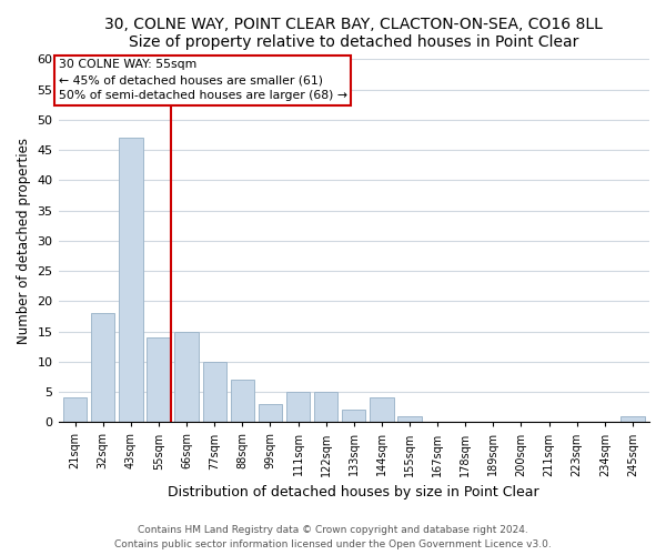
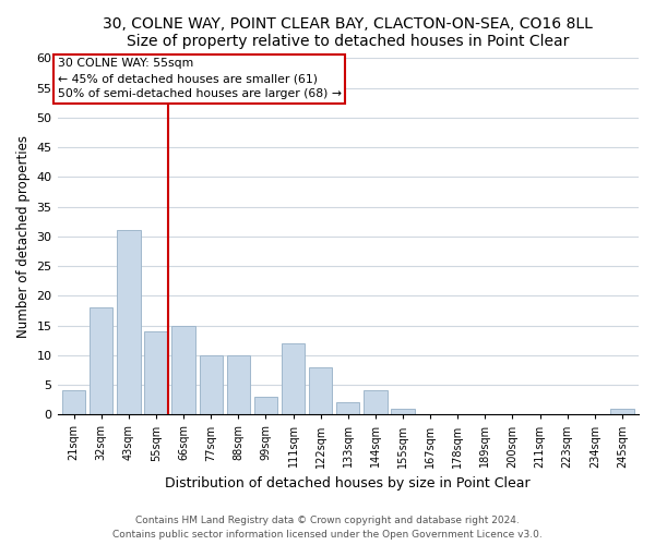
43sqm: 47 -> 31
88sqm: 7 -> 10
111sqm: 5 -> 12
122sqm: 5 -> 8
